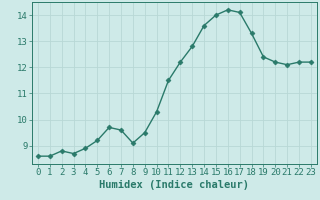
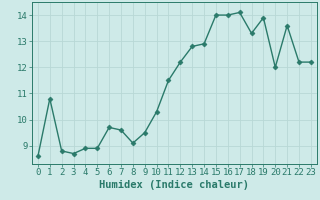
1: 8.6 -> 10.8
5: 9.2 -> 8.9
14: 13.6 -> 12.9
16: 14.2 -> 14.0
19: 12.4 -> 13.9
20: 12.2 -> 12.0
21: 12.1 -> 13.6
